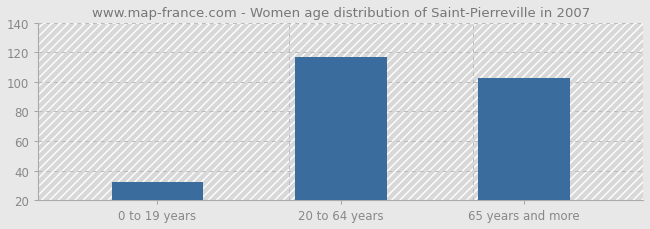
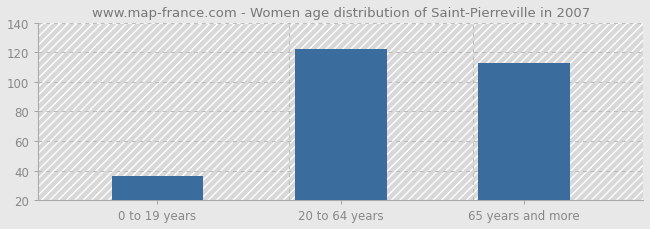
0 to 19 years: 32 -> 36
20 to 64 years: 117 -> 122
65 years and more: 103 -> 113
